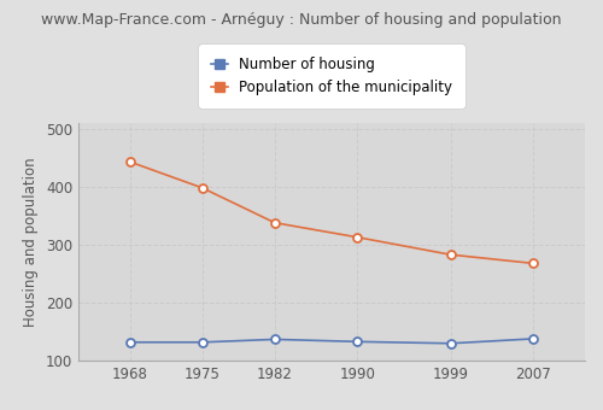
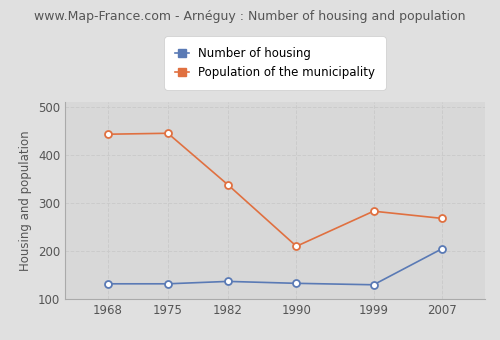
Population of the municipality/1975: 398 -> 445
Population of the municipality/1990: 313 -> 210
Number of housing/2007: 138 -> 205
